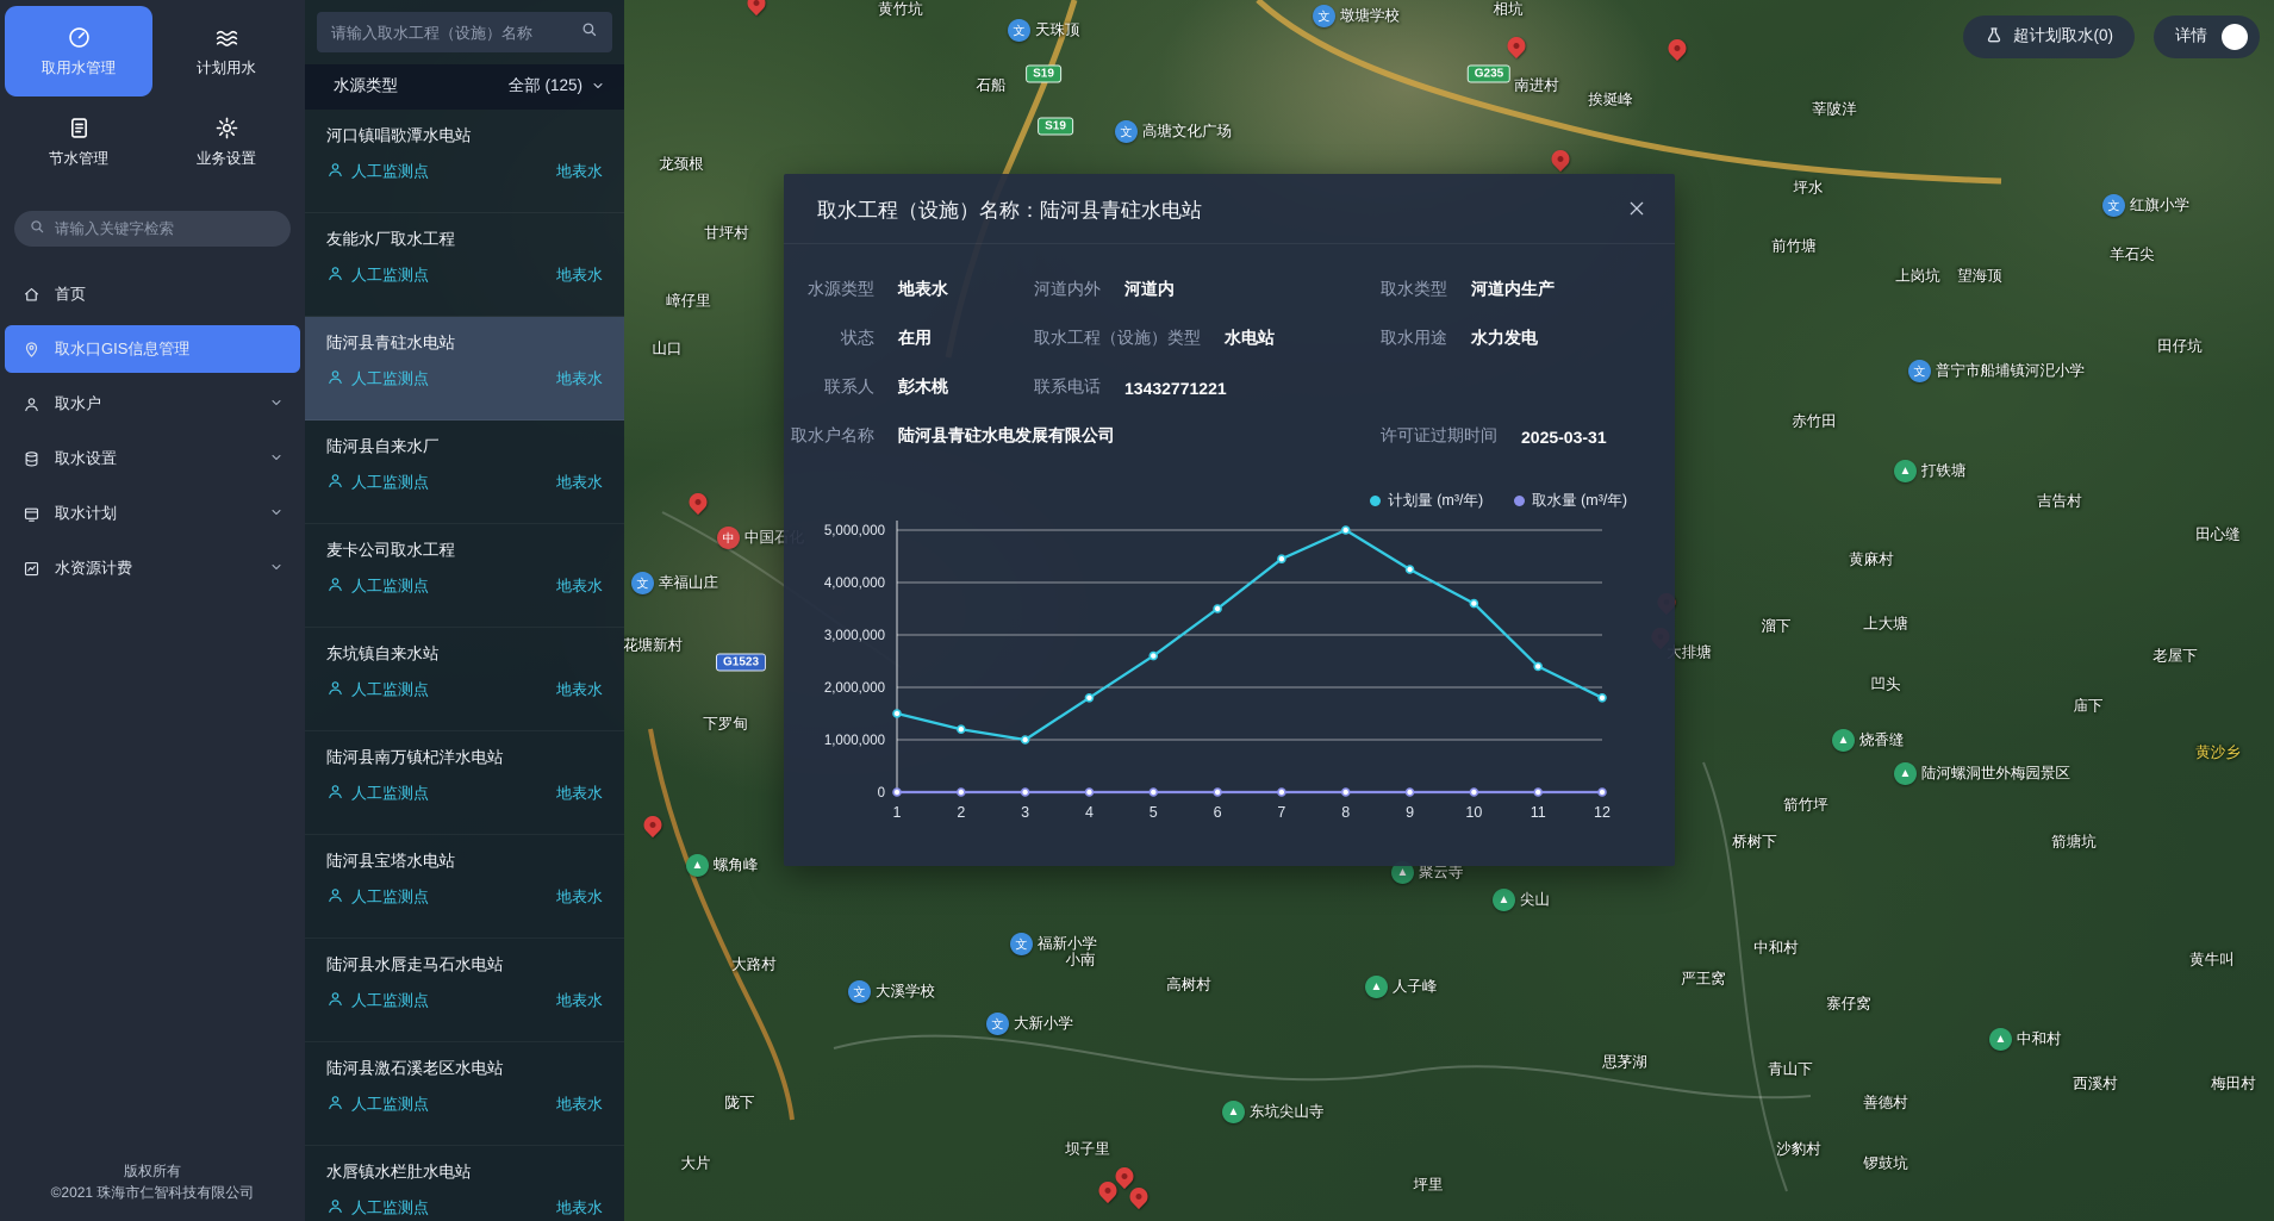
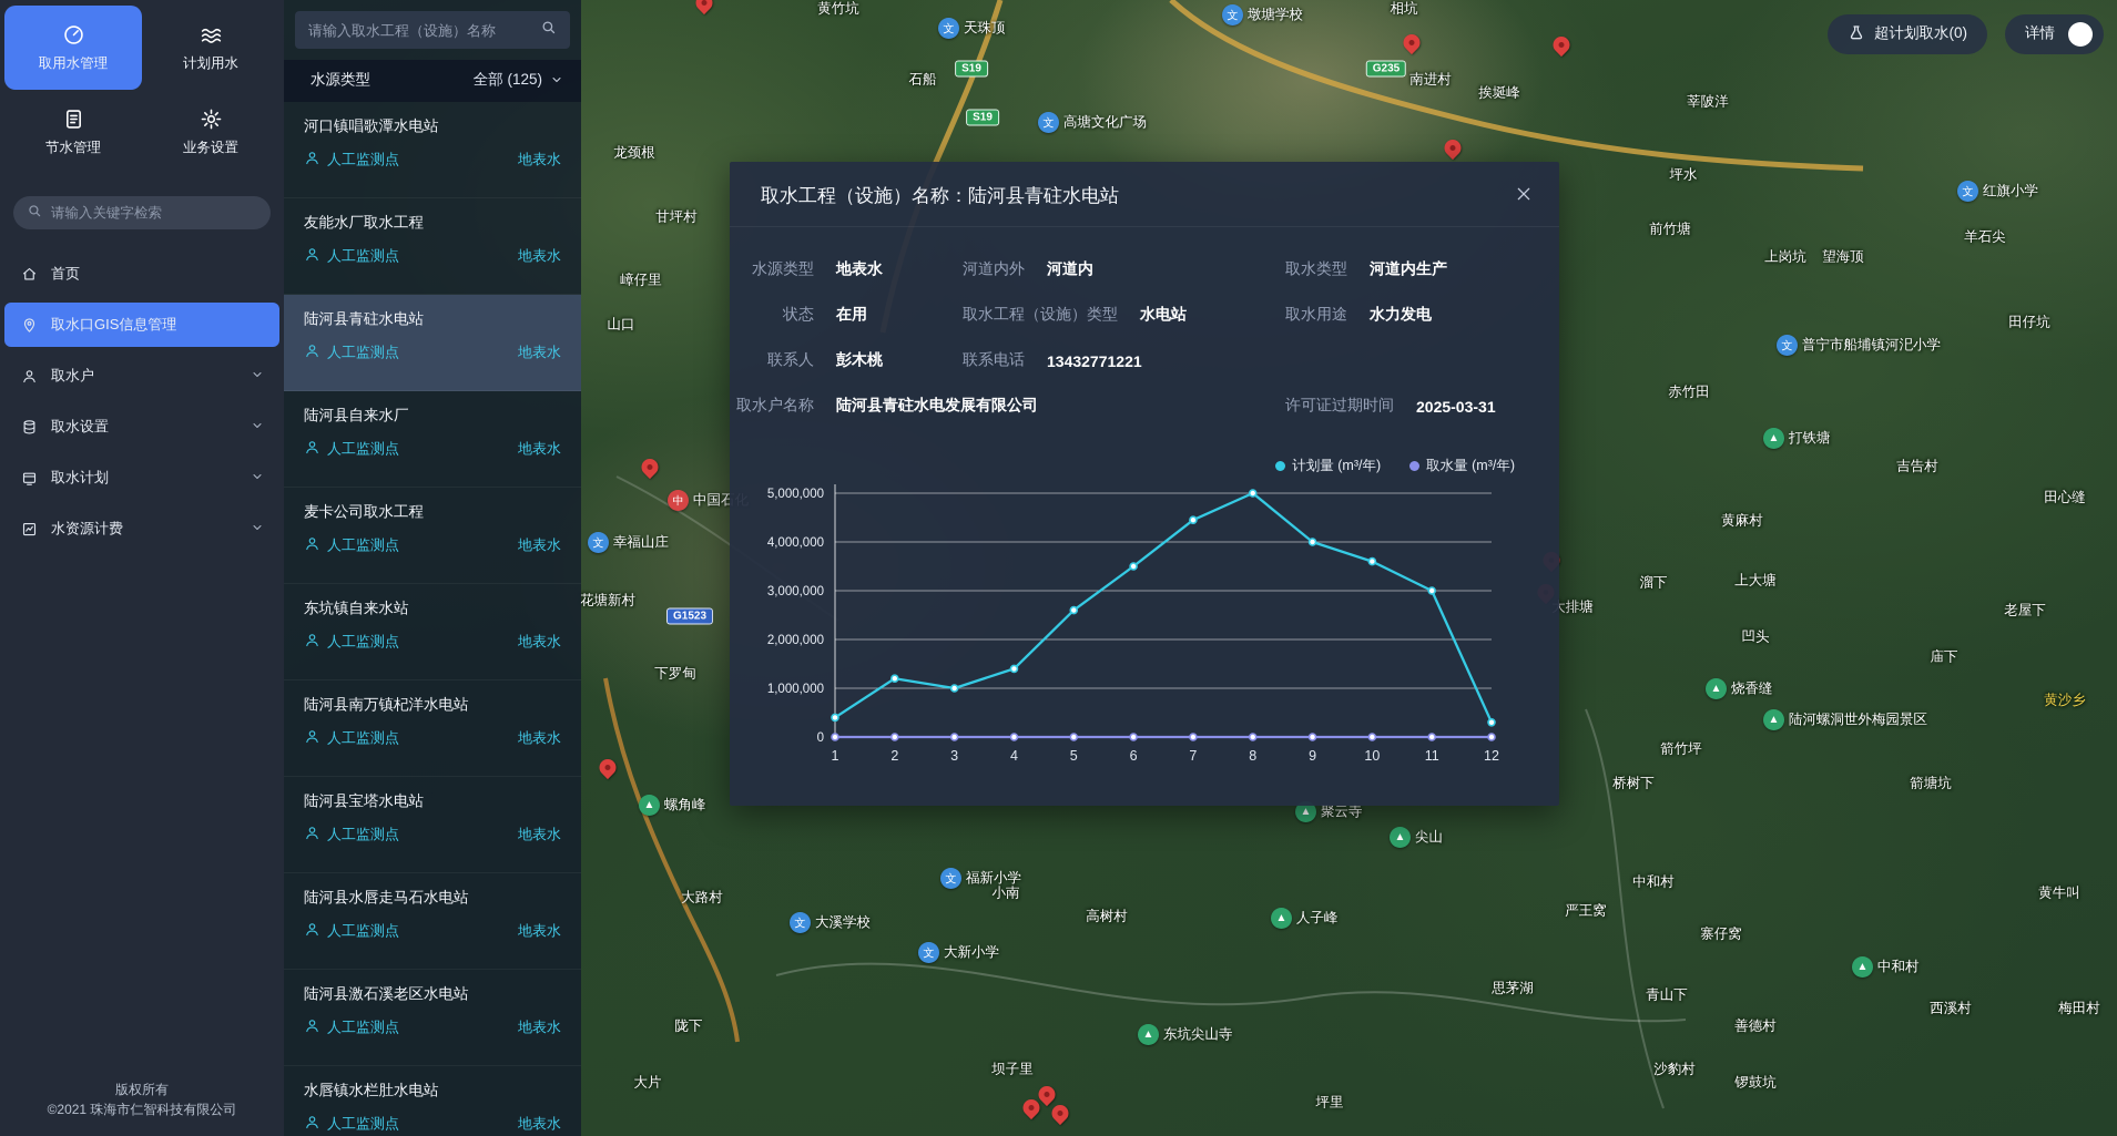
计划量 (m³/年)/1: 1500000 -> 400000
计划量 (m³/年)/4: 1800000 -> 1400000
计划量 (m³/年)/9: 4200000 -> 4000000
计划量 (m³/年)/11: 2400000 -> 3000000
计划量 (m³/年)/12: 1800000 -> 300000
